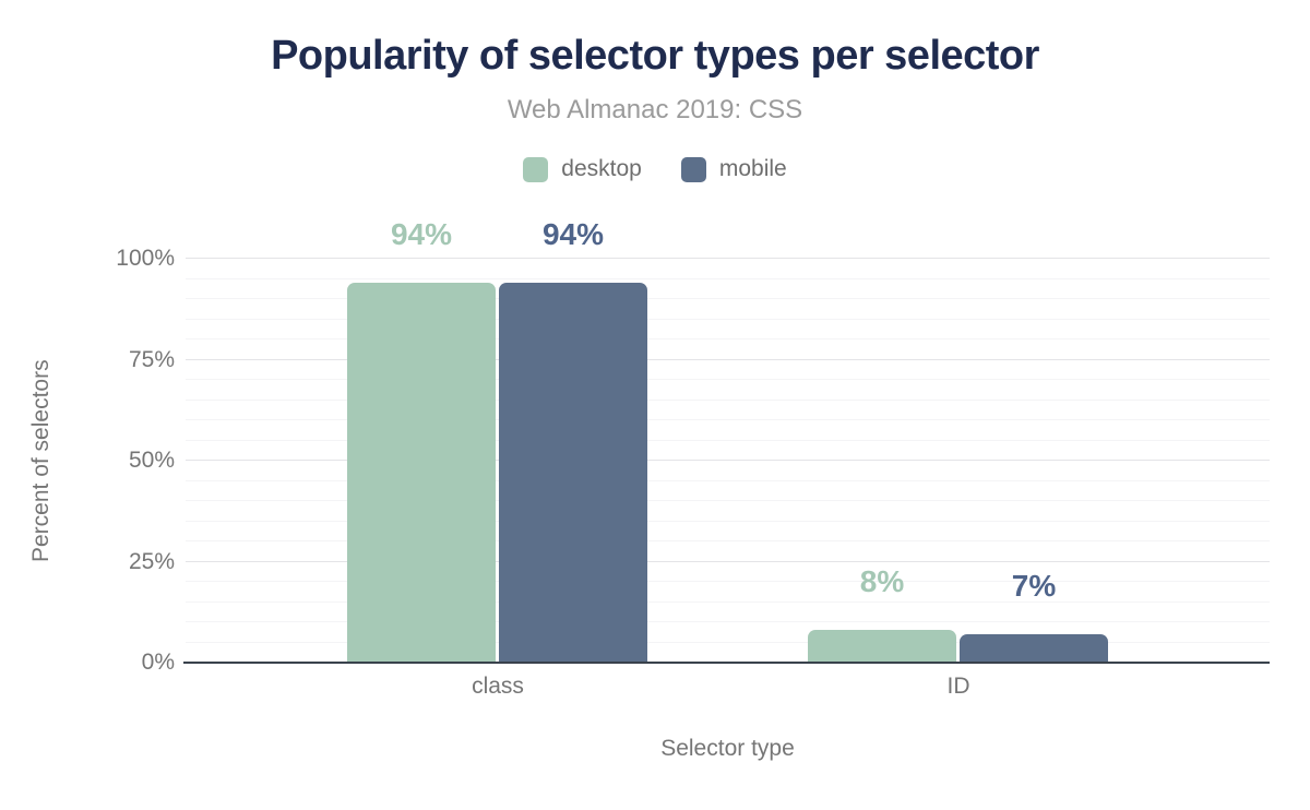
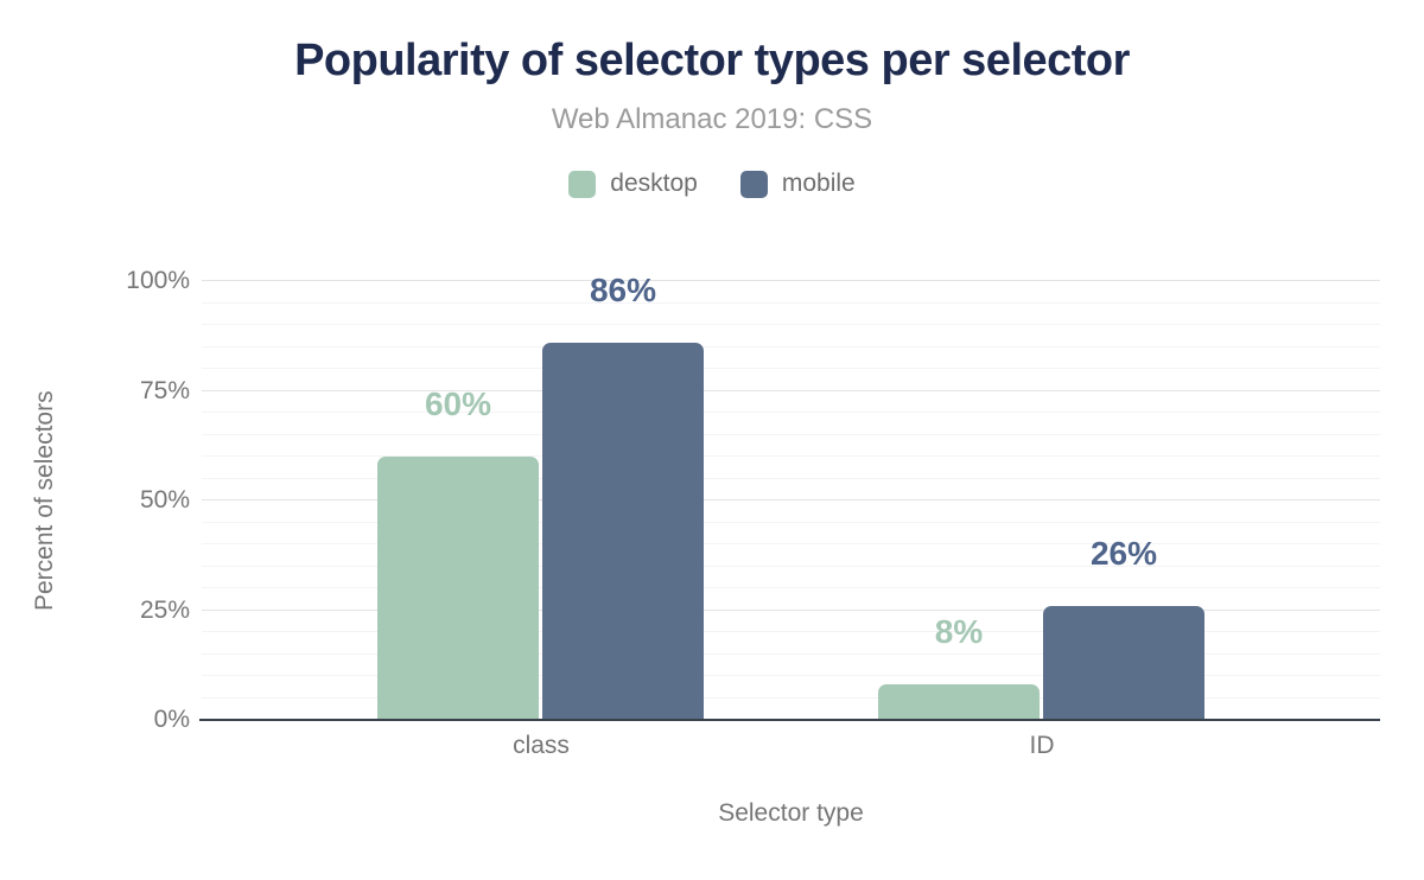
desktop/class: 94% -> 60%
mobile/class: 94% -> 86%
mobile/ID: 7% -> 26%
